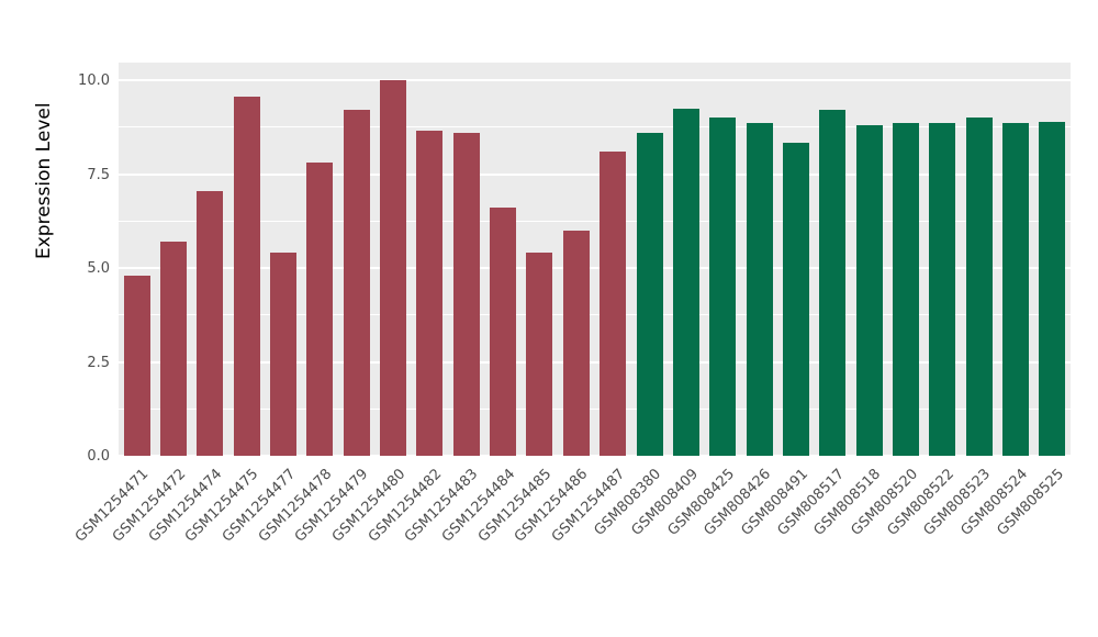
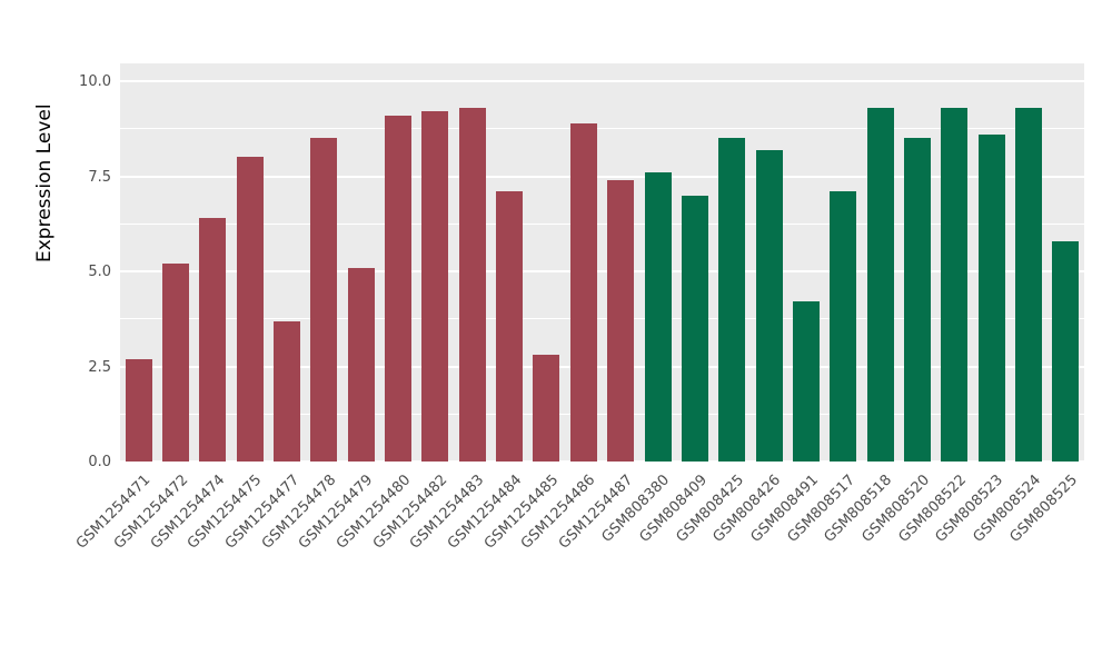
GSM1254471: 4.8 -> 2.7
GSM1254472: 5.7 -> 5.2
GSM1254474: 7.0 -> 6.4
GSM1254475: 9.6 -> 8.0
GSM1254477: 5.4 -> 3.7
GSM1254478: 7.8 -> 8.5
GSM1254479: 9.2 -> 5.1
GSM1254480: 10.0 -> 9.1
GSM1254482: 8.7 -> 9.2
GSM1254483: 8.6 -> 9.3
GSM1254484: 6.6 -> 7.1
GSM1254485: 5.4 -> 2.8
GSM1254486: 6.0 -> 8.9
GSM1254487: 8.1 -> 7.4
GSM808380: 8.6 -> 7.6
GSM808409: 9.2 -> 7.0
GSM808425: 9.0 -> 8.5
GSM808426: 8.8 -> 8.2
GSM808491: 8.3 -> 4.2
GSM808517: 9.2 -> 7.1
GSM808518: 8.8 -> 9.3
GSM808520: 8.8 -> 8.5
GSM808522: 8.8 -> 9.3
GSM808523: 9.0 -> 8.6
GSM808524: 8.8 -> 9.3
GSM808525: 8.9 -> 5.8
